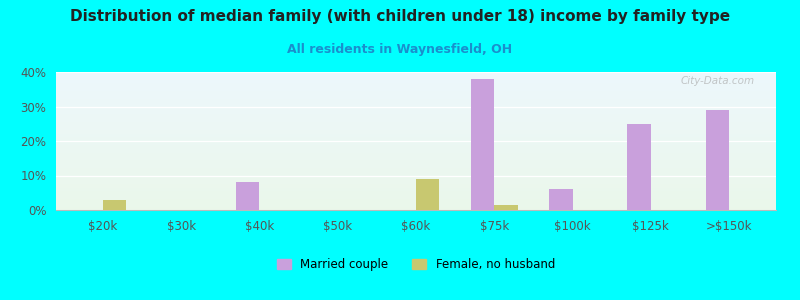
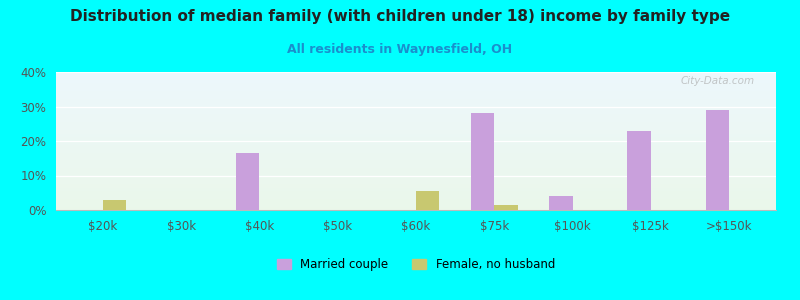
Married couple/$40k: 8.0% -> 16.5%
Female, no husband/$60k: 9.0% -> 5.5%
Married couple/$75k: 38.0% -> 28.0%
Married couple/$100k: 6.0% -> 4.0%
Married couple/$125k: 25.0% -> 23.0%
